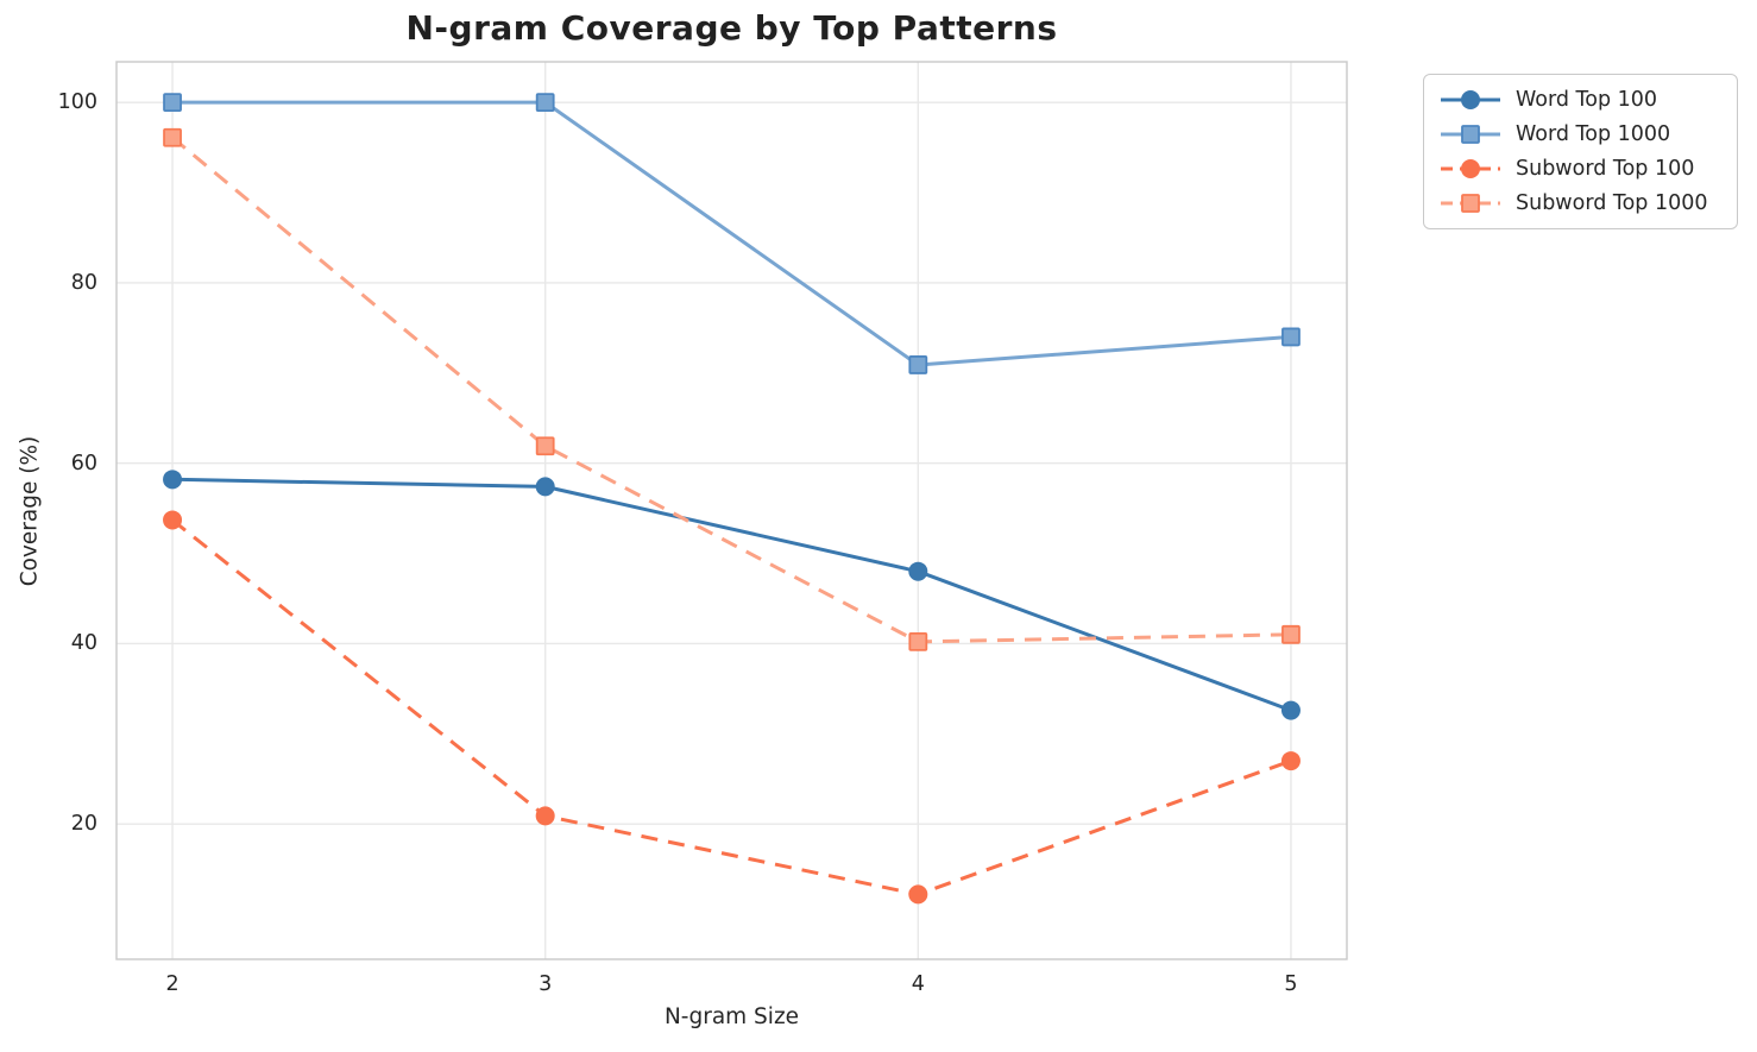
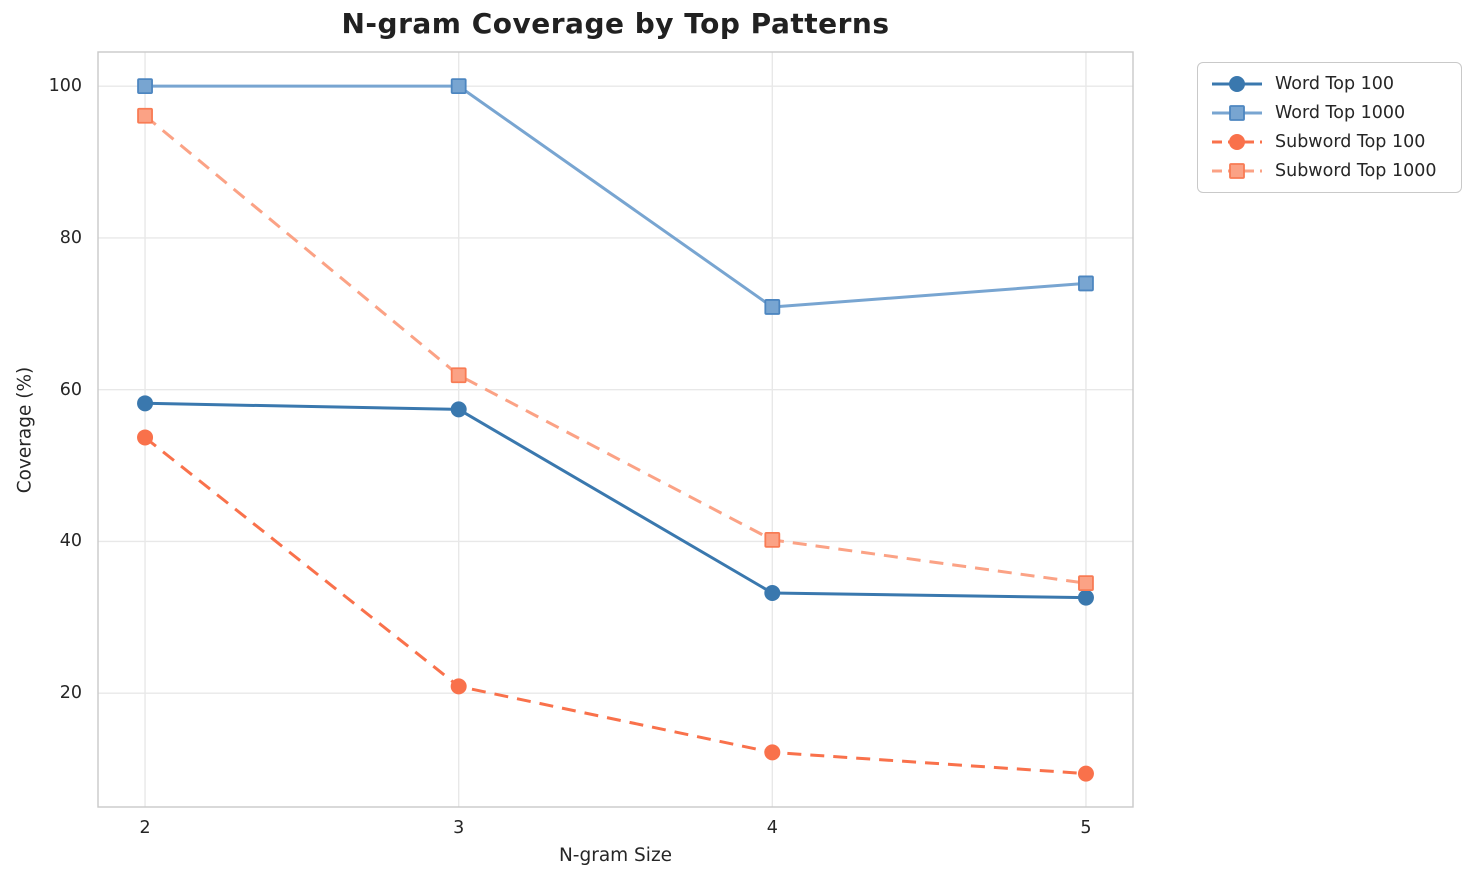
Word Top 100/4: 48 -> 33
Subword Top 100/5: 27 -> 9
Subword Top 1000/5: 41 -> 34
